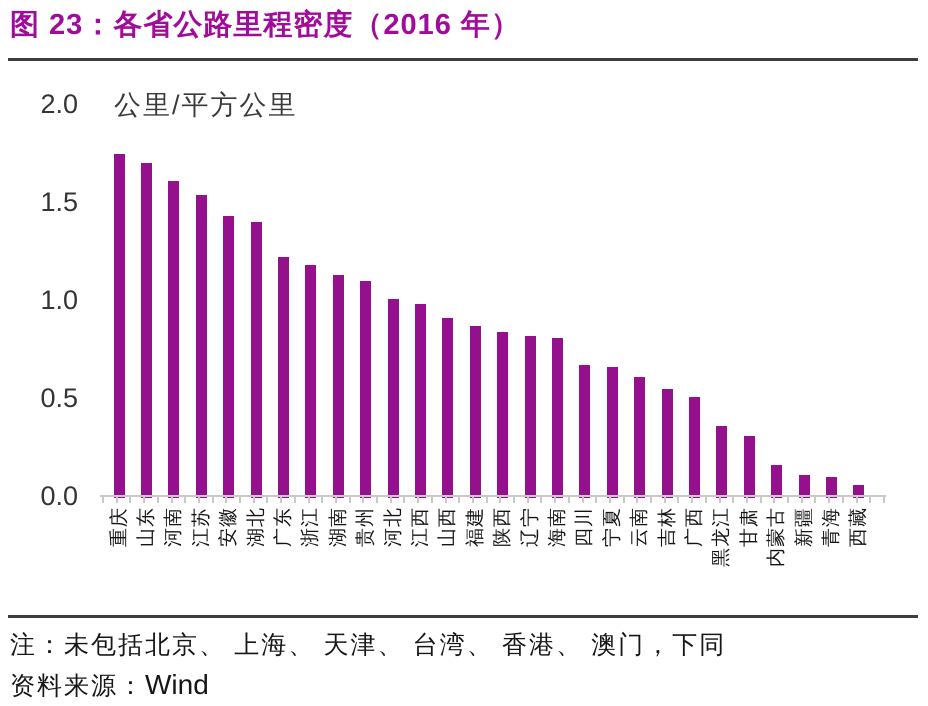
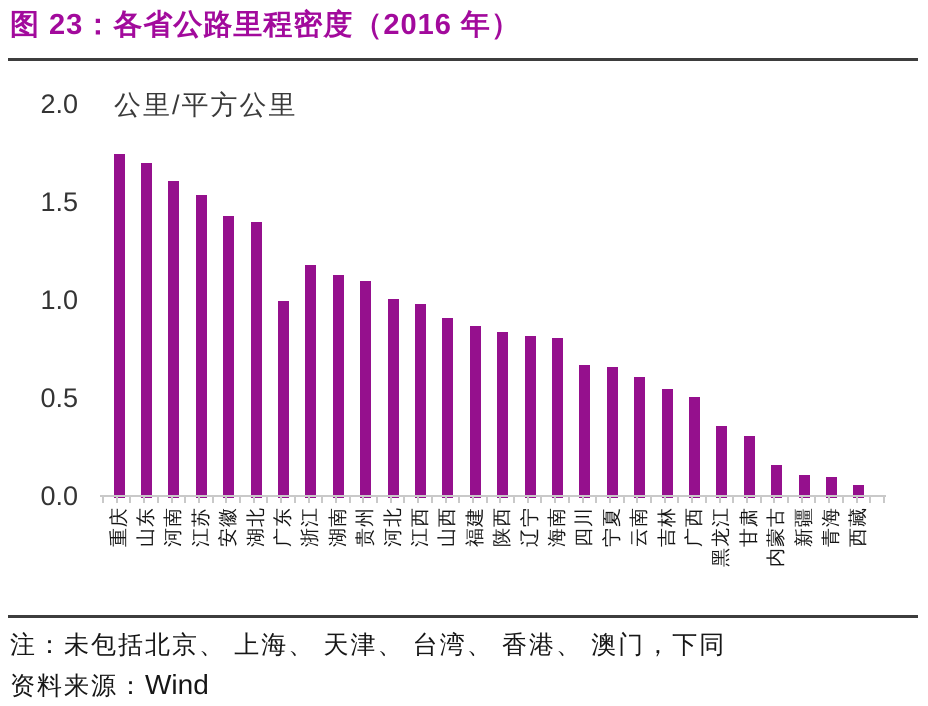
广东: 1.22 -> 1.00
